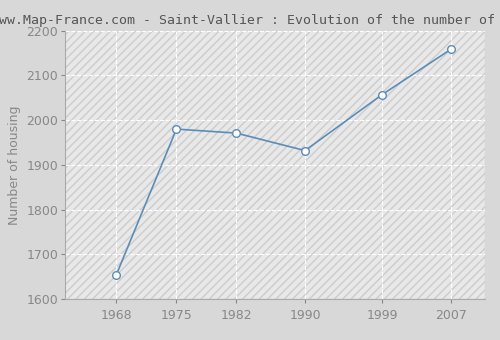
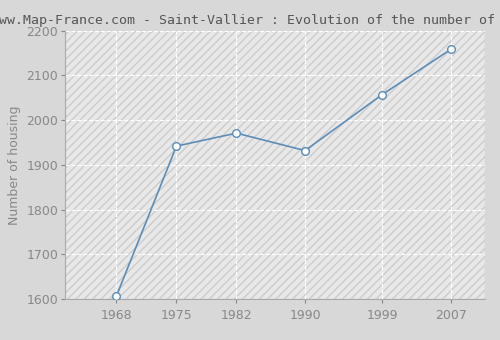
1968: 1655 -> 1607
1975: 1980 -> 1942
